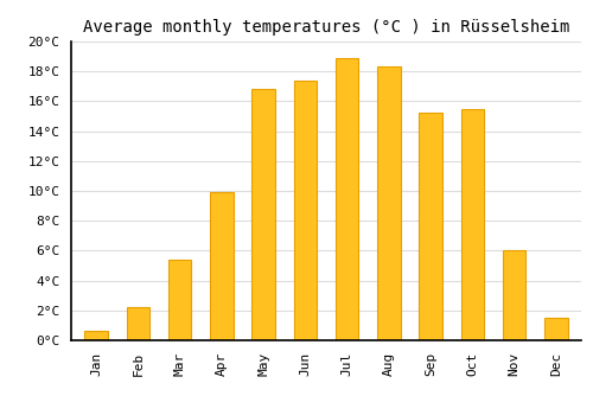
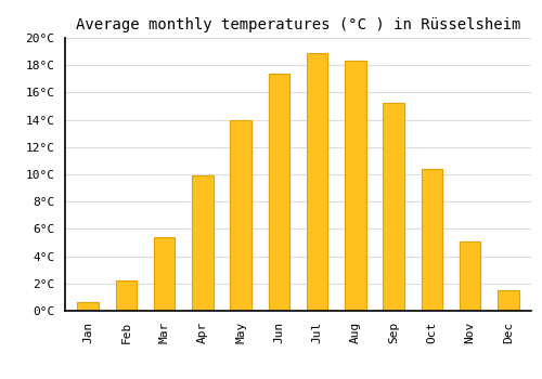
May: 16.8°C -> 14.0°C
Oct: 15.5°C -> 10.4°C
Nov: 6.0°C -> 5.1°C
